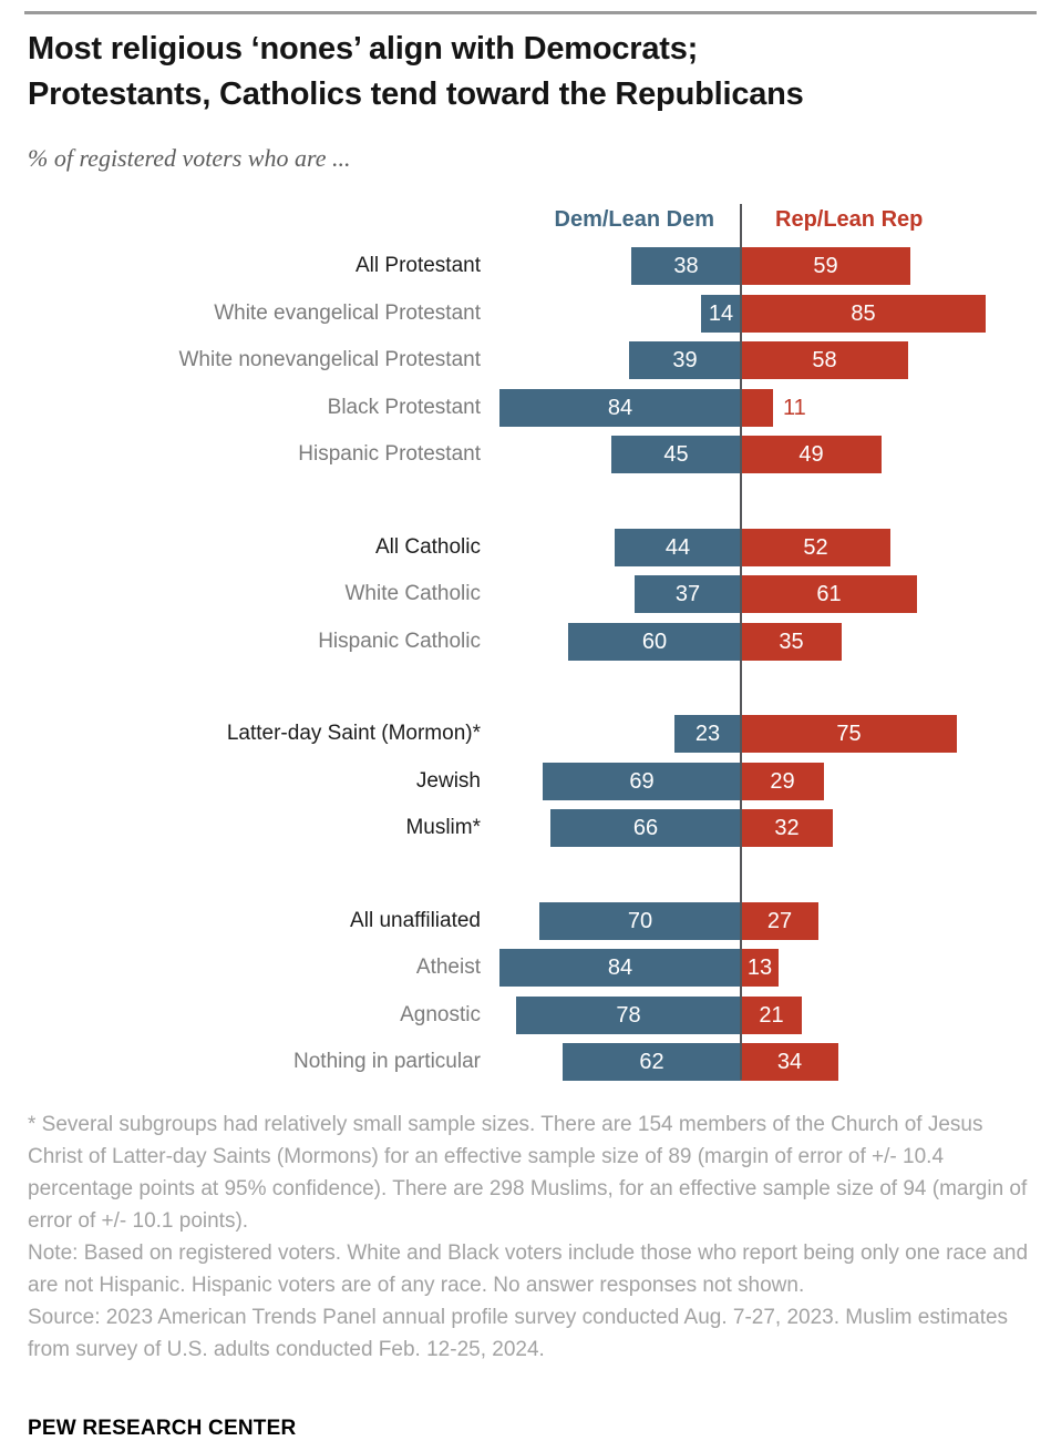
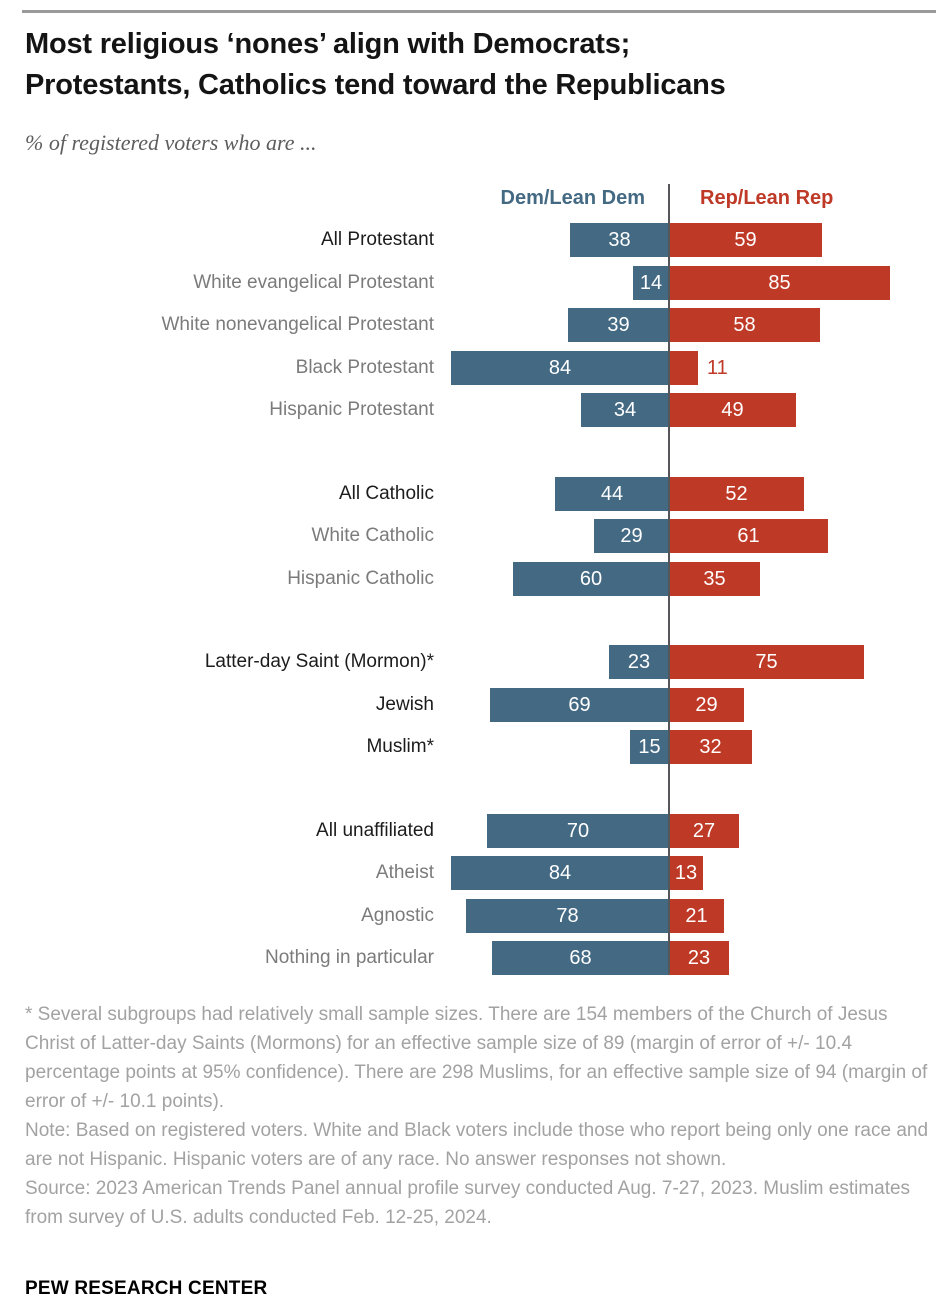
Dem/Lean Dem/Hispanic Protestant: 45 -> 34
Dem/Lean Dem/White Catholic: 37 -> 29
Dem/Lean Dem/Muslim*: 66 -> 15
Dem/Lean Dem/Nothing in particular: 62 -> 68
Rep/Lean Rep/Nothing in particular: 34 -> 23
